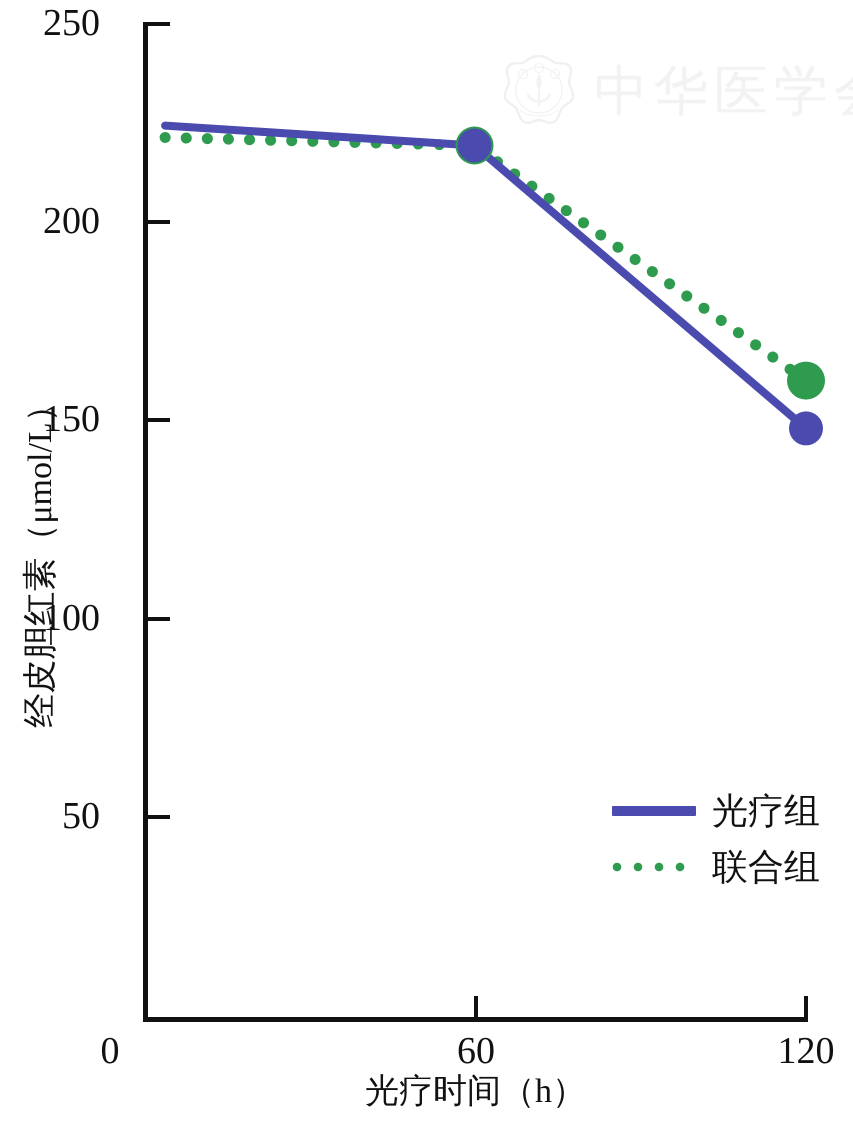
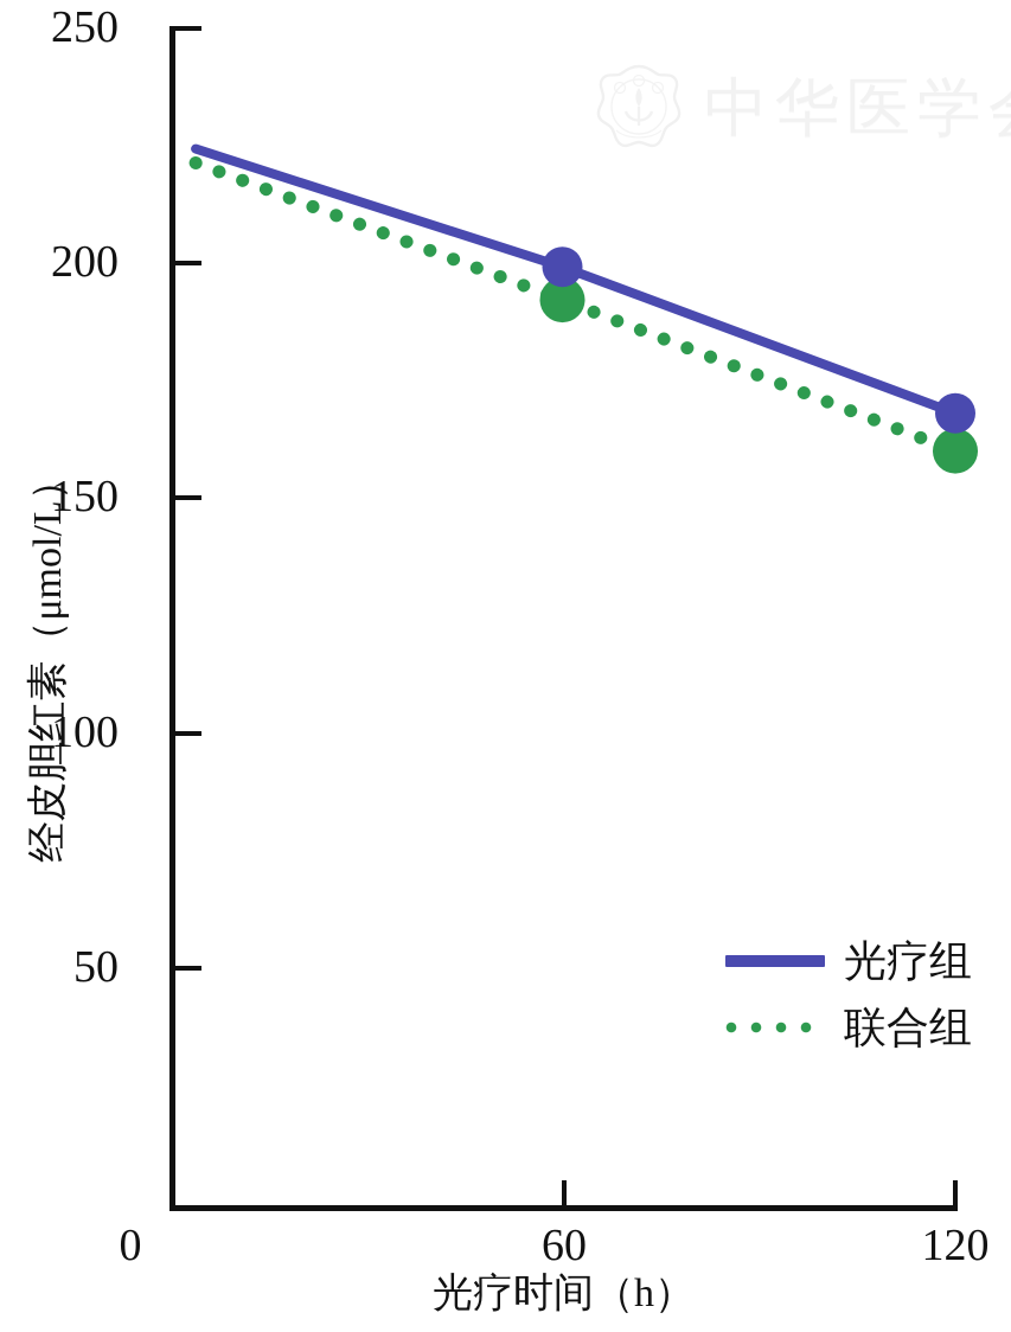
光疗组/60: 219 -> 199
联合组/60: 219 -> 192
光疗组/120: 148 -> 168
